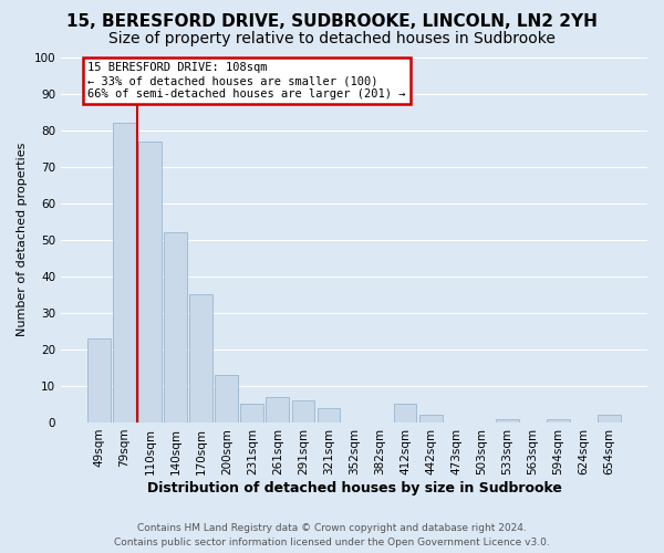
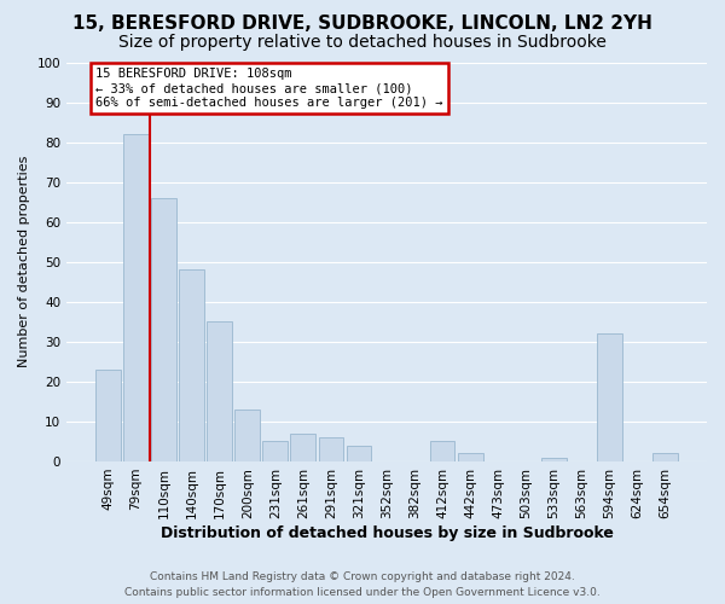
110sqm: 77 -> 66
140sqm: 52 -> 48
594sqm: 1 -> 32
